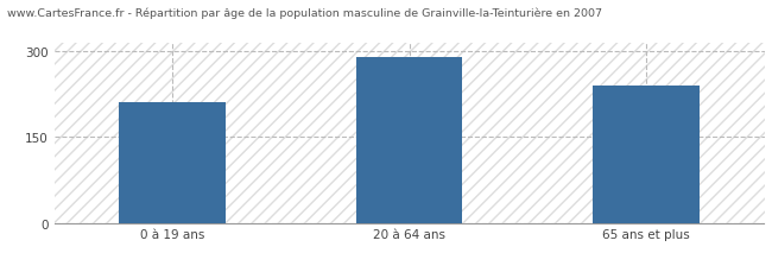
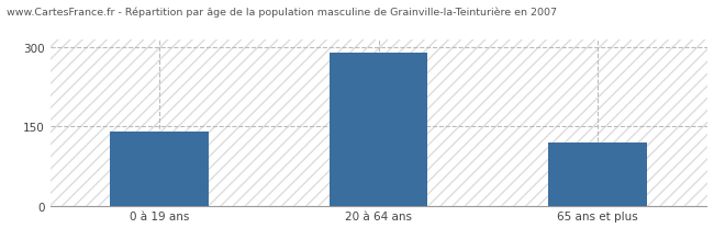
0 à 19 ans: 210 -> 140
65 ans et plus: 240 -> 120
